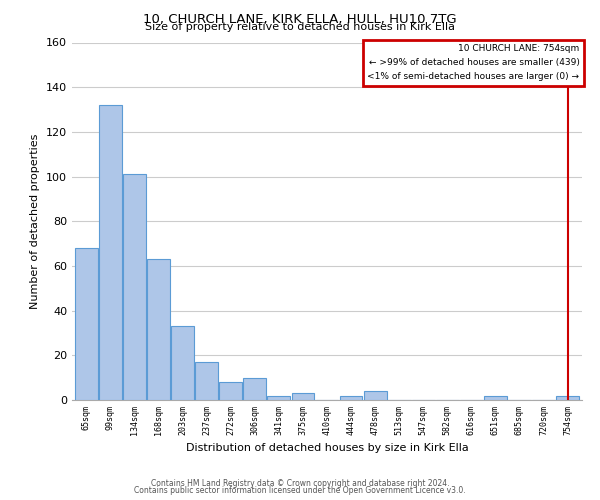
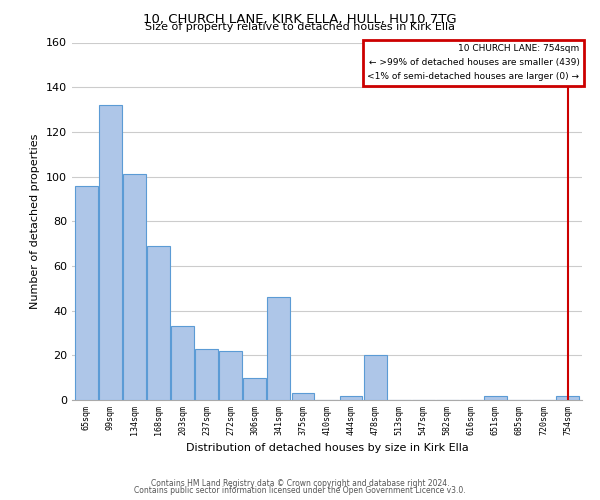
65sqm: 68 -> 96
168sqm: 63 -> 69
237sqm: 17 -> 23
272sqm: 8 -> 22
341sqm: 2 -> 46
478sqm: 4 -> 20
